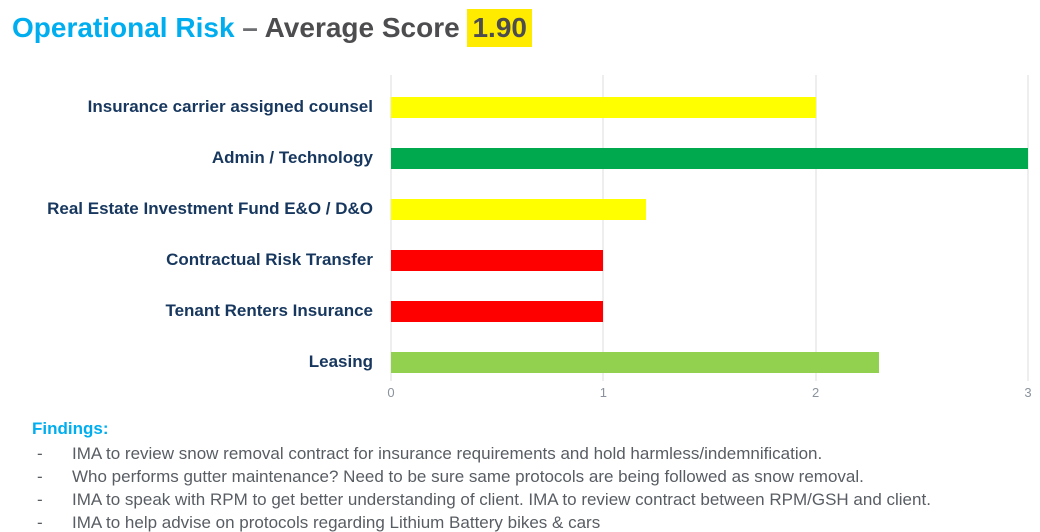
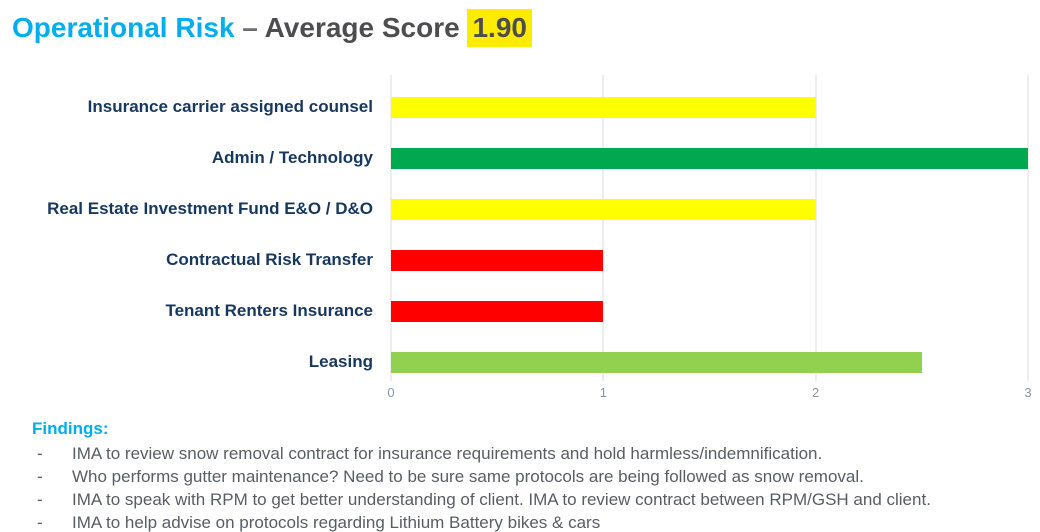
Real Estate Investment Fund E&O / D&O: 1.2 -> 2.0
Leasing: 2.3 -> 2.5
